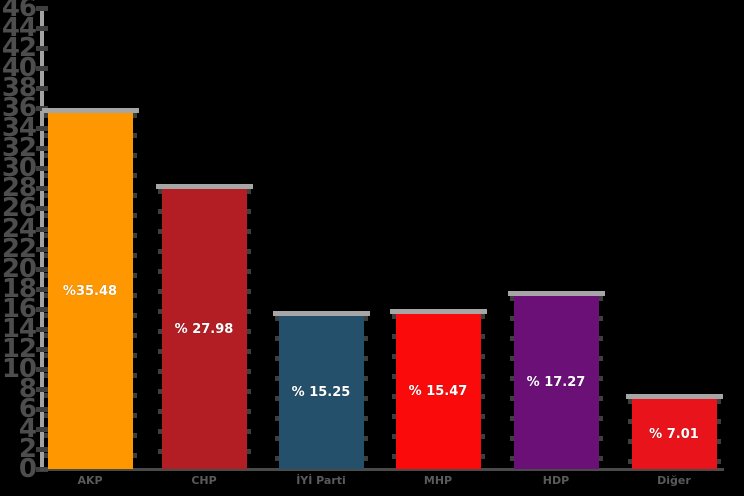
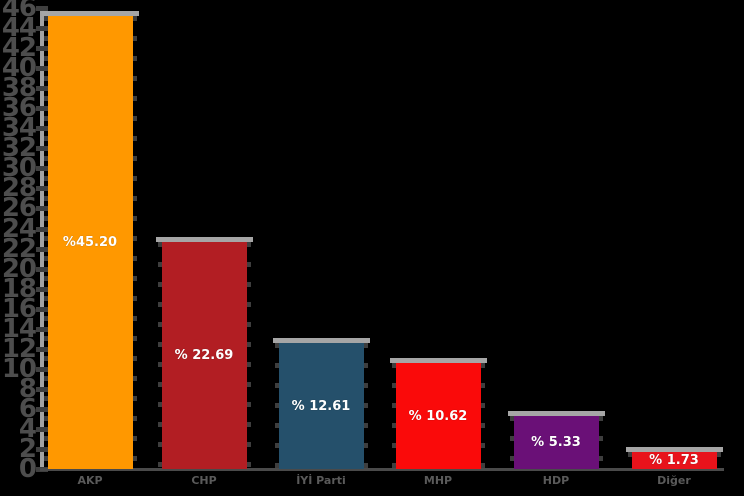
AKP: 35.48 -> 45.20
CHP: 27.98 -> 22.69
İYİ Parti: 15.25 -> 12.61
MHP: 15.47 -> 10.62
HDP: 17.27 -> 5.33
Diğer: 7.01 -> 1.73
